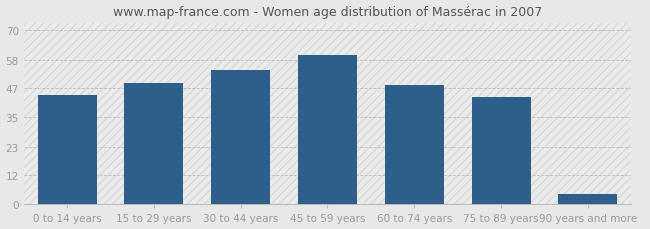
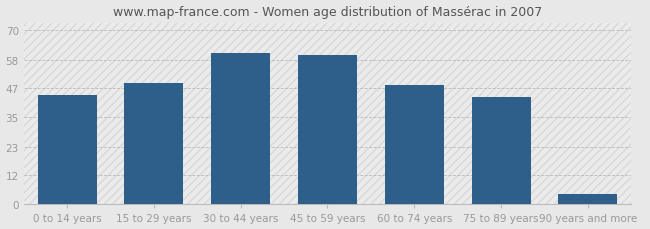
30 to 44 years: 54 -> 61
